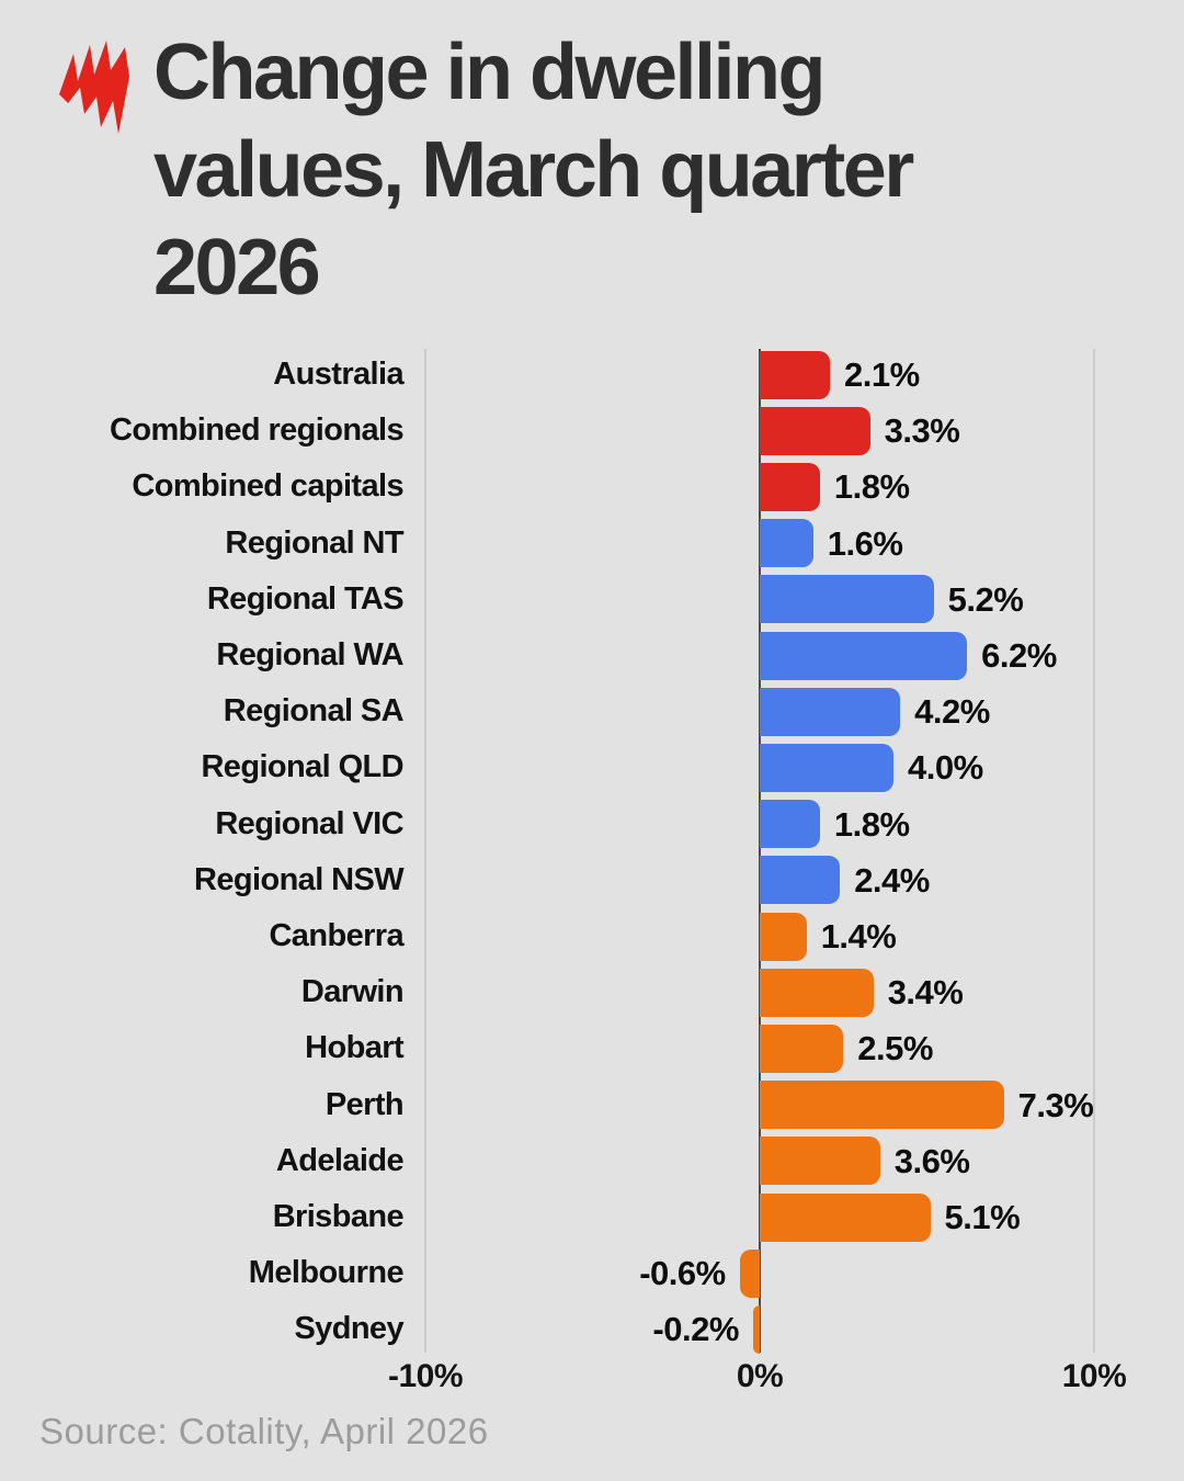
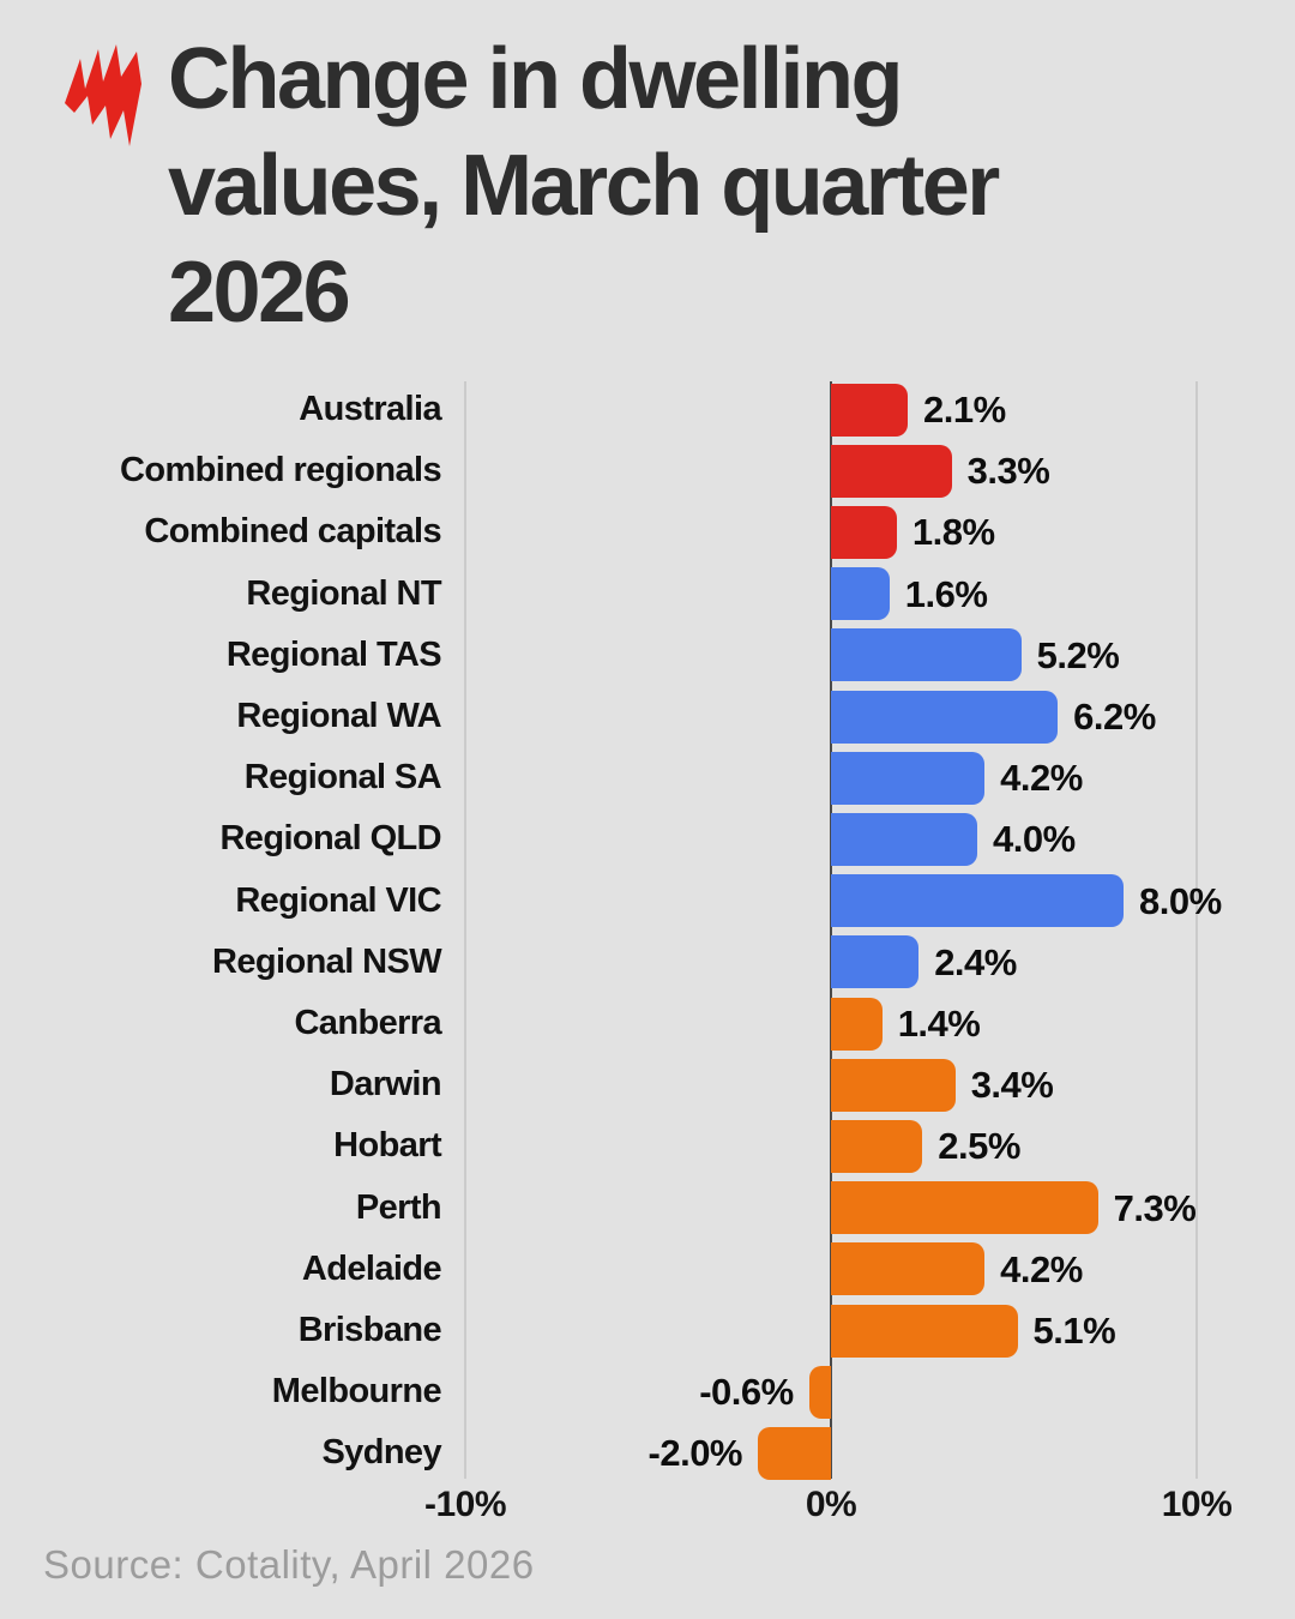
Regional VIC: 1.8% -> 8.0%
Adelaide: 3.6% -> 4.2%
Sydney: -0.2% -> -2.0%
